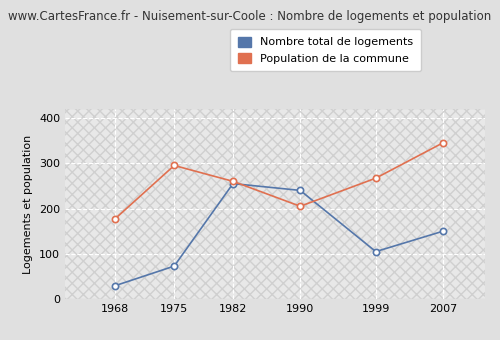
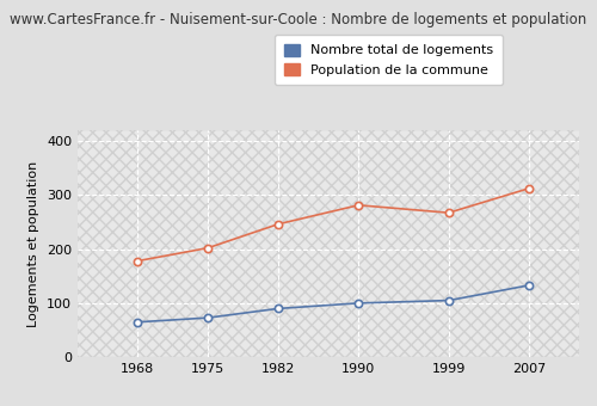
Nombre total de logements/1968: 30 -> 65
Population de la commune/1975: 295 -> 202
Nombre total de logements/1982: 255 -> 90
Population de la commune/1982: 260 -> 246
Nombre total de logements/1990: 240 -> 100
Population de la commune/1990: 205 -> 281
Nombre total de logements/2007: 150 -> 133
Population de la commune/2007: 345 -> 312
